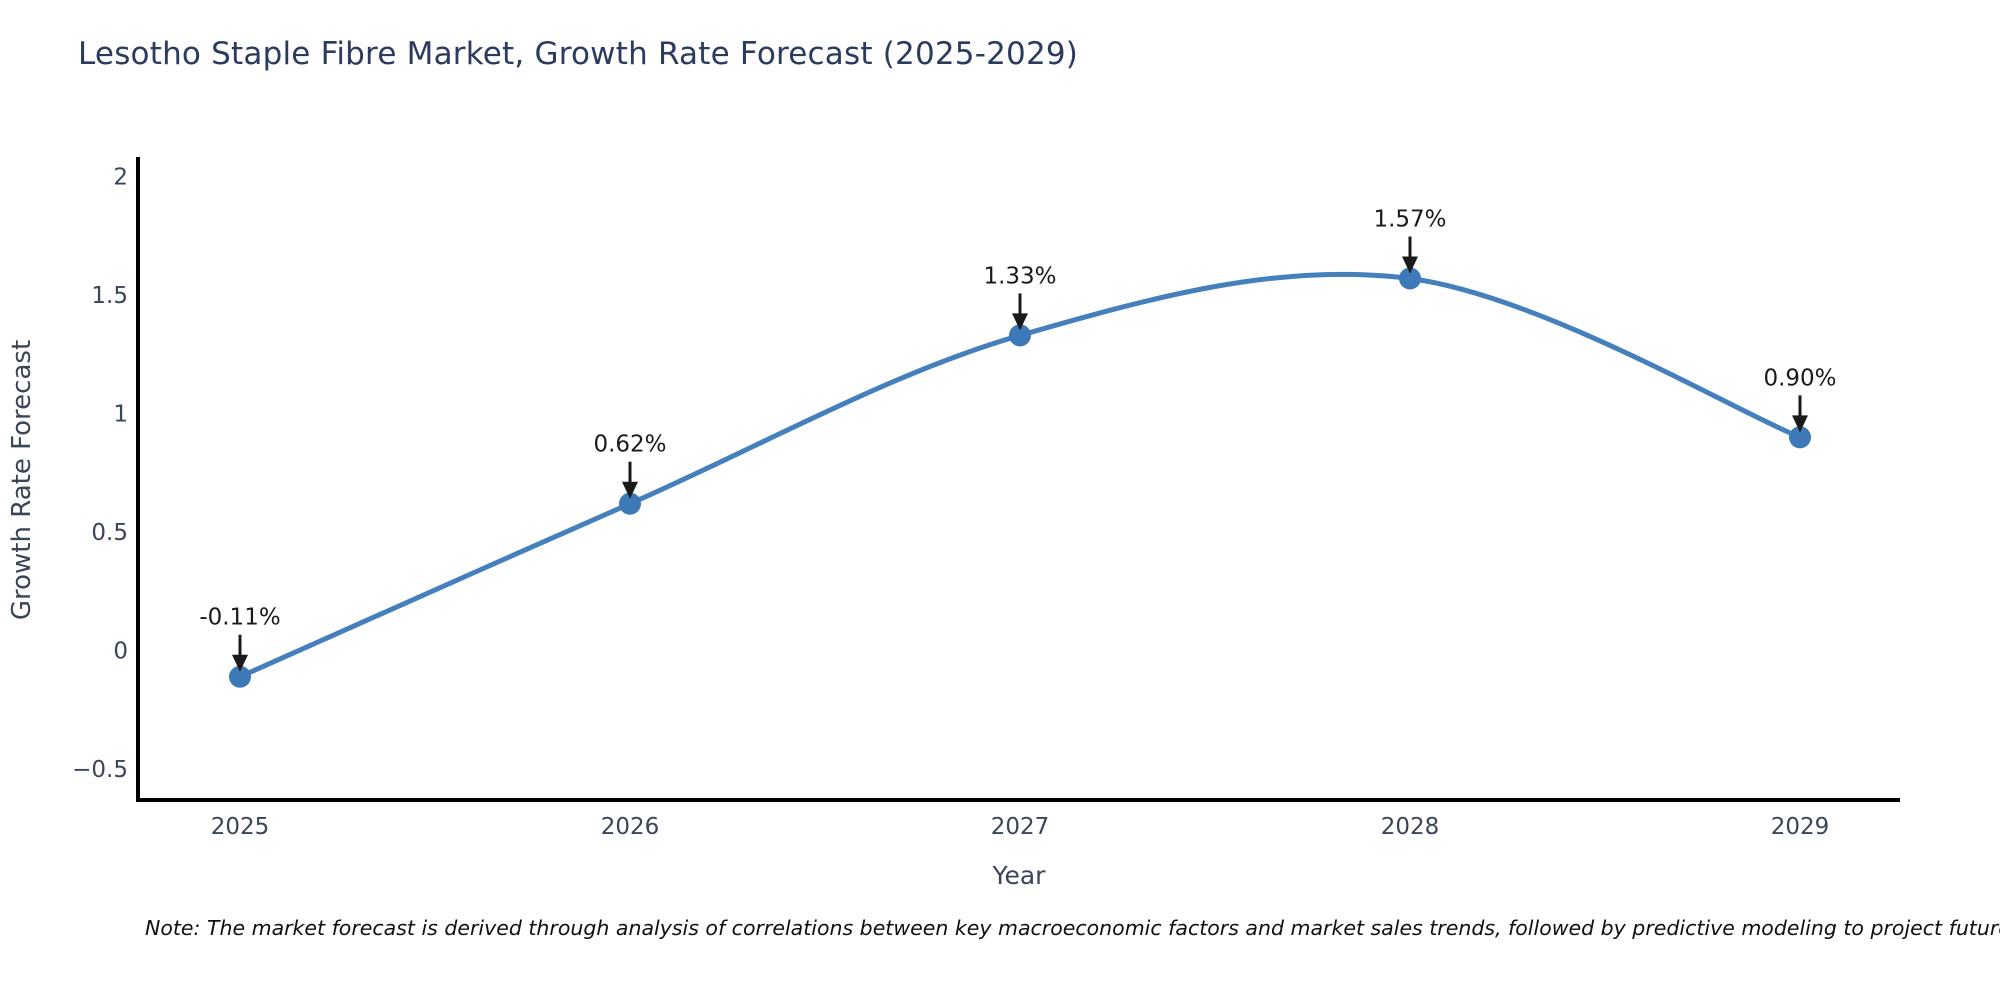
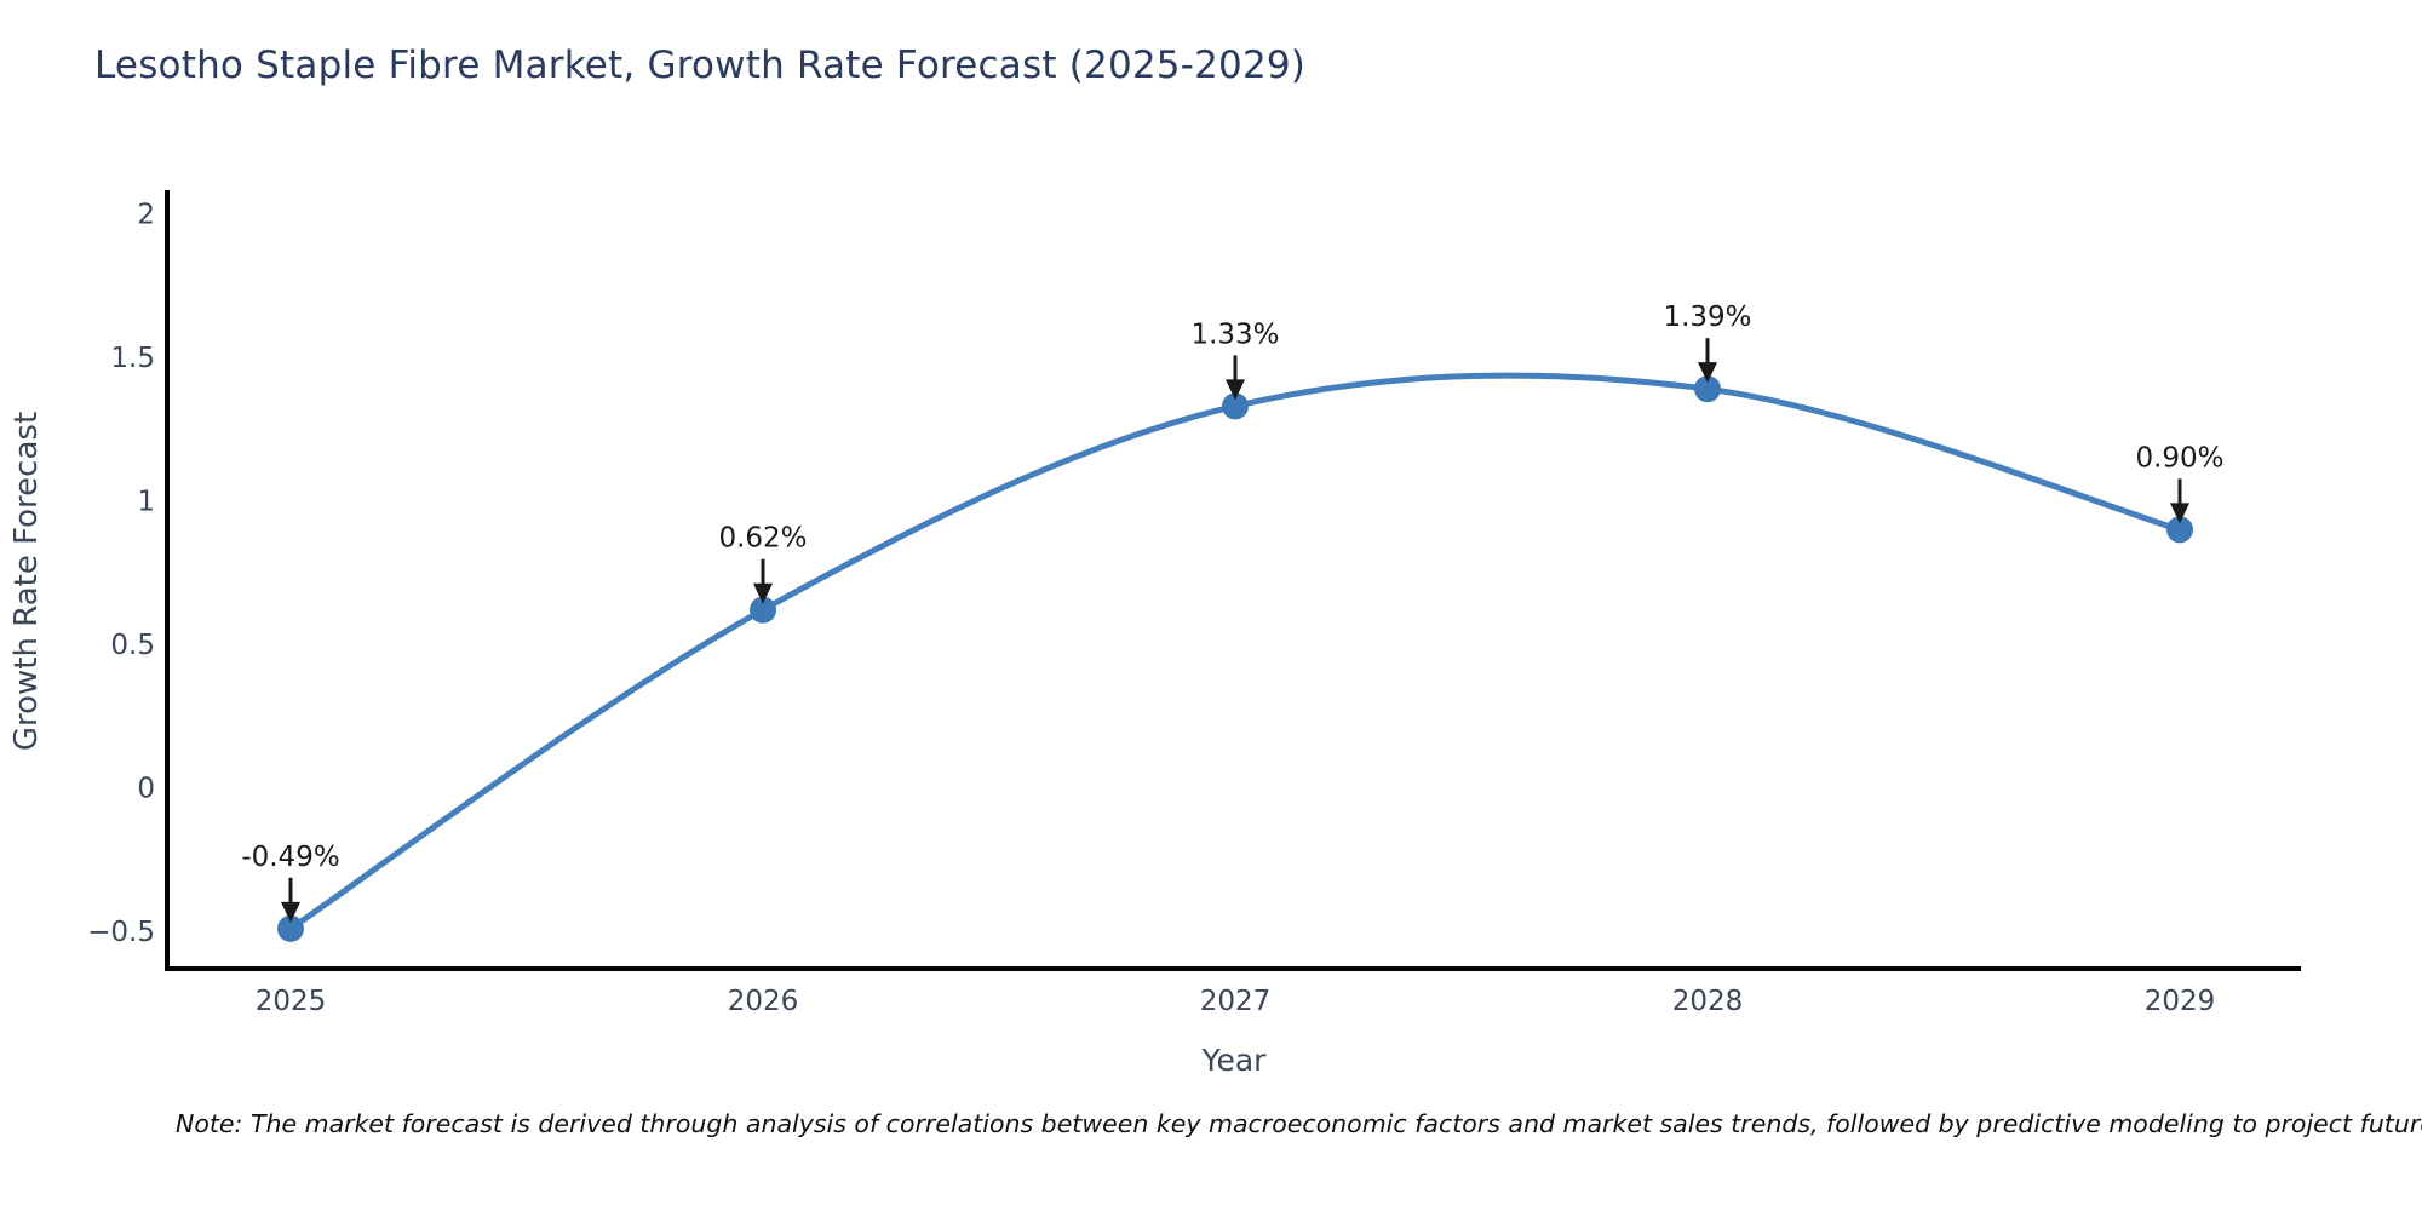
2025: -0.11% -> -0.49%
2028: 1.57% -> 1.39%
